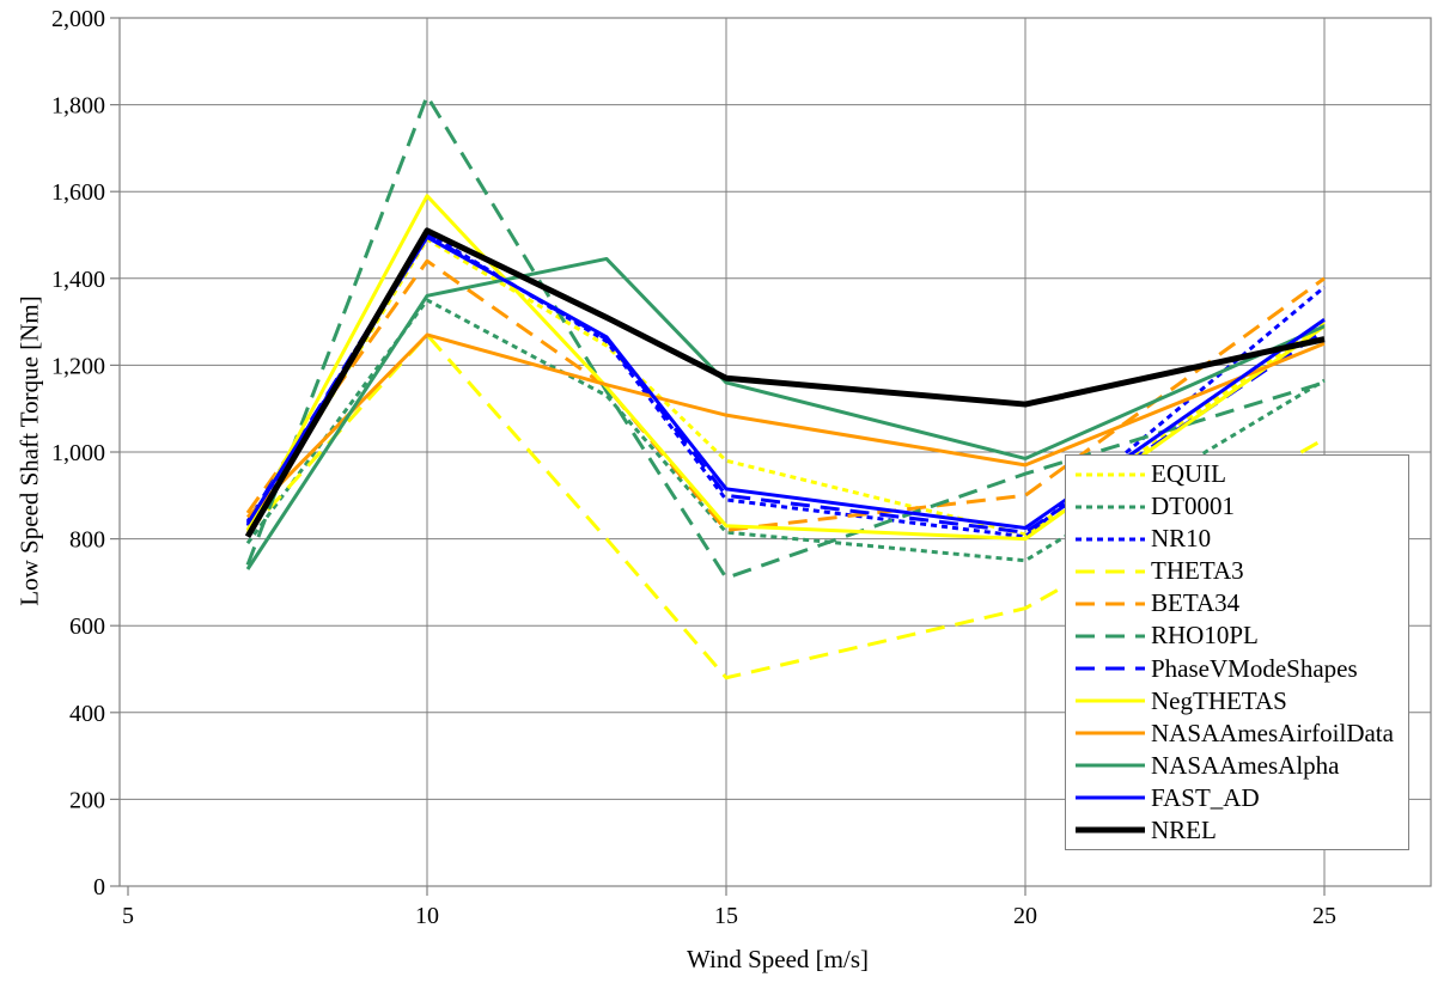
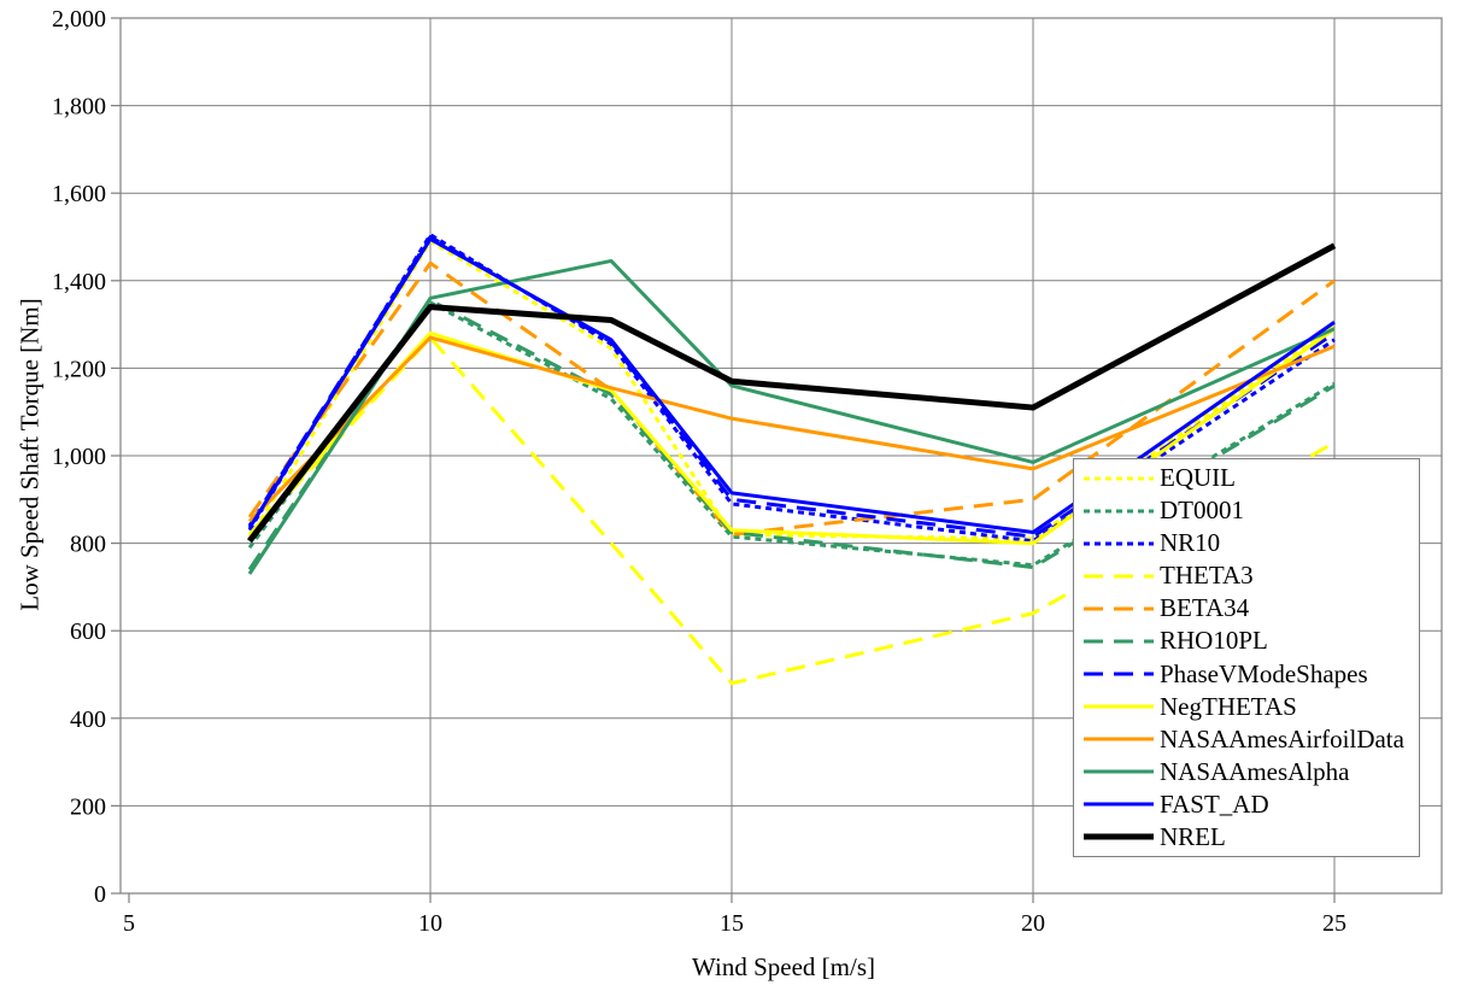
RHO10PL/10: 1820 -> 1360
NegTHETAS/10: 1590 -> 1280
NREL/10: 1510 -> 1340
EQUIL/15: 980 -> 820
RHO10PL/15: 710 -> 820
RHO10PL/20: 950 -> 740
NR10/25: 1380 -> 1260
NREL/25: 1260 -> 1480
